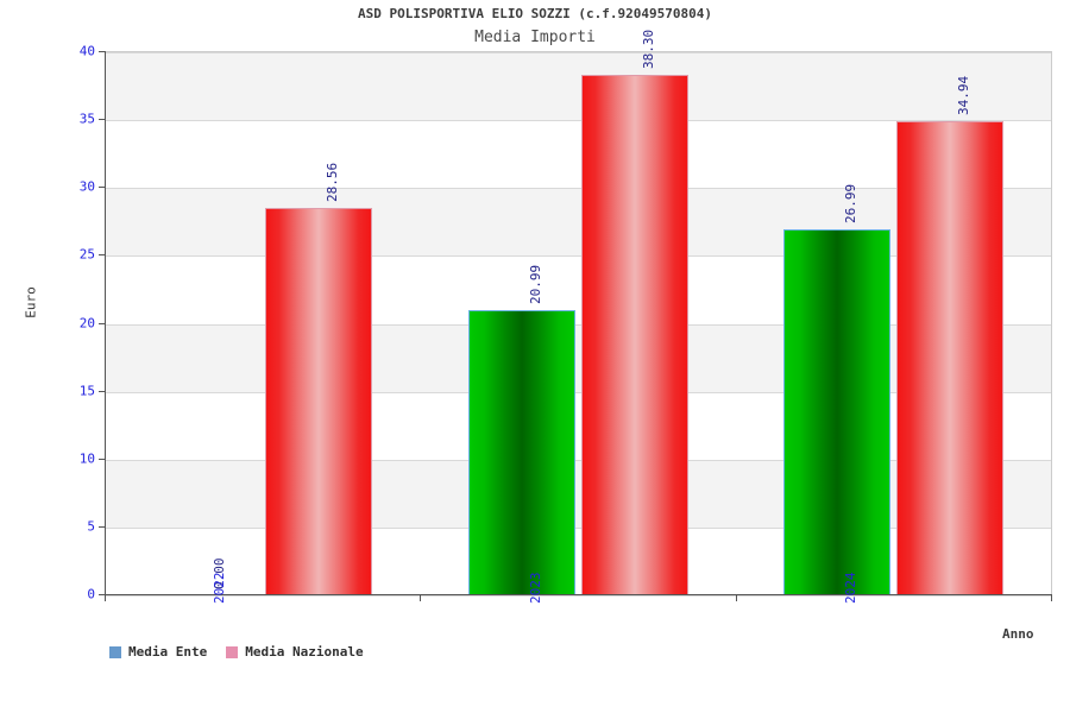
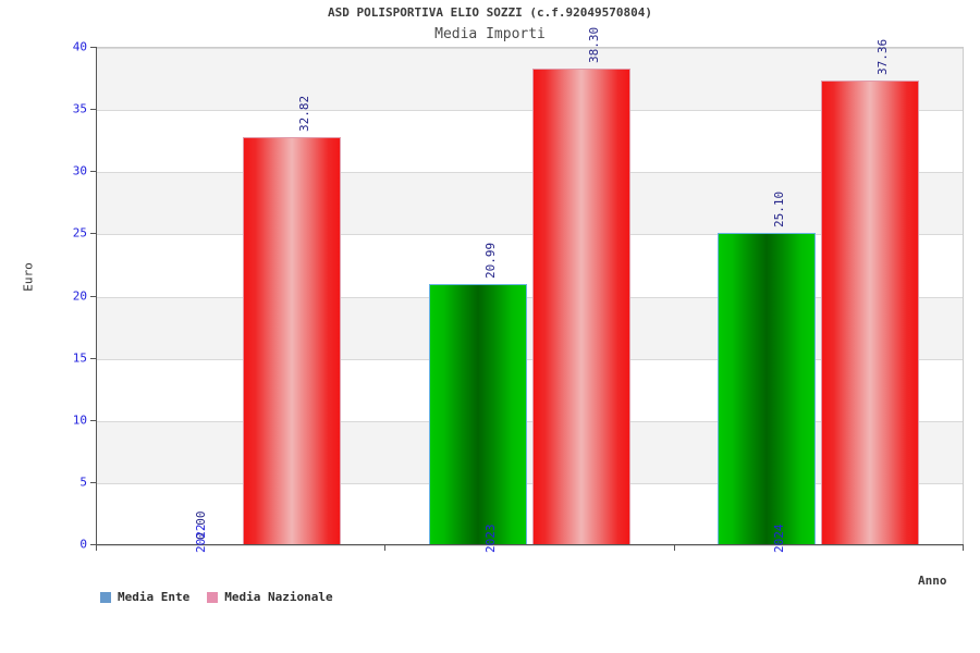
Media Nazionale/2022: 28.56 -> 32.82
Media Ente/2024: 26.99 -> 25.10
Media Nazionale/2024: 34.94 -> 37.36
